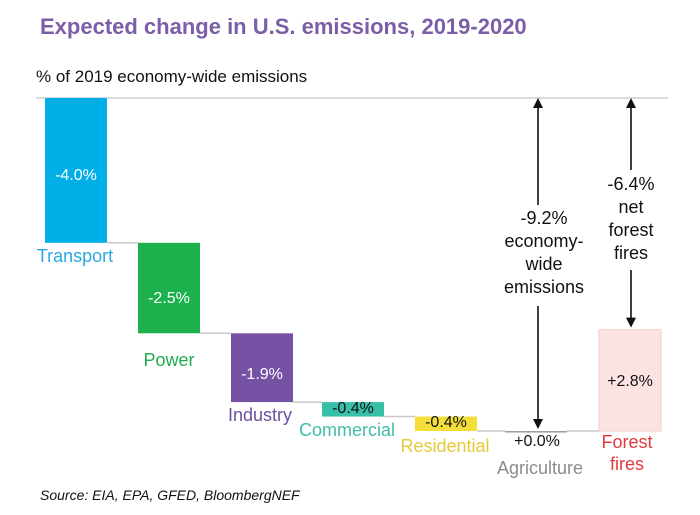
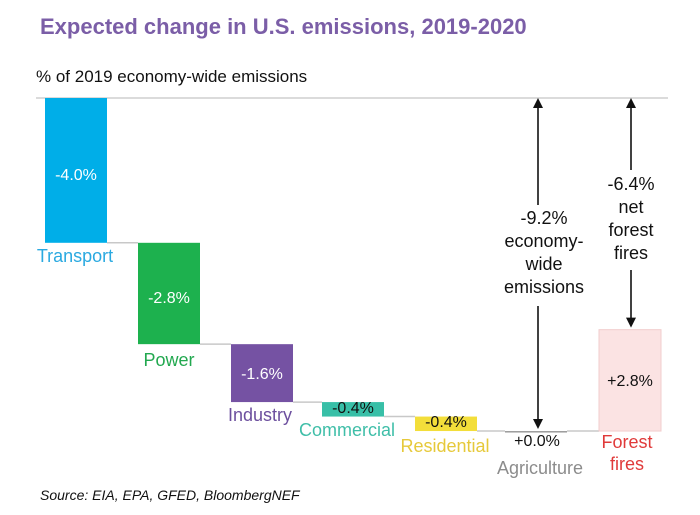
Power: -2.5% -> -2.8%
Industry: -1.9% -> -1.6%
